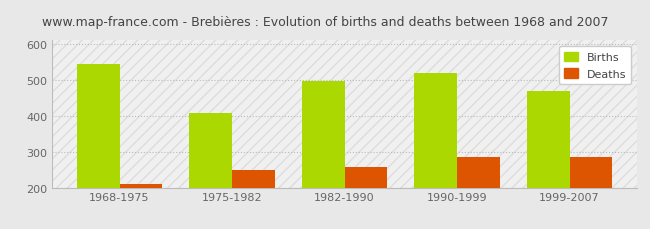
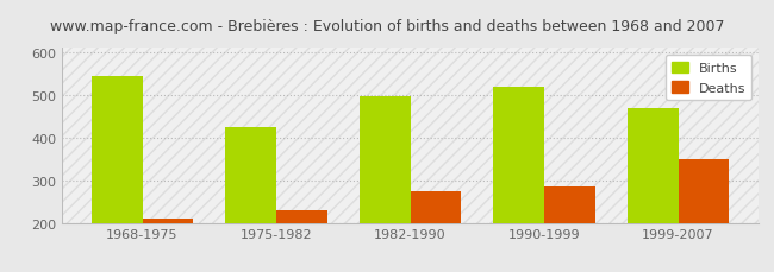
Births/1975-1982: 408 -> 425
Deaths/1975-1982: 250 -> 230
Deaths/1982-1990: 258 -> 275
Deaths/1999-2007: 284 -> 350
